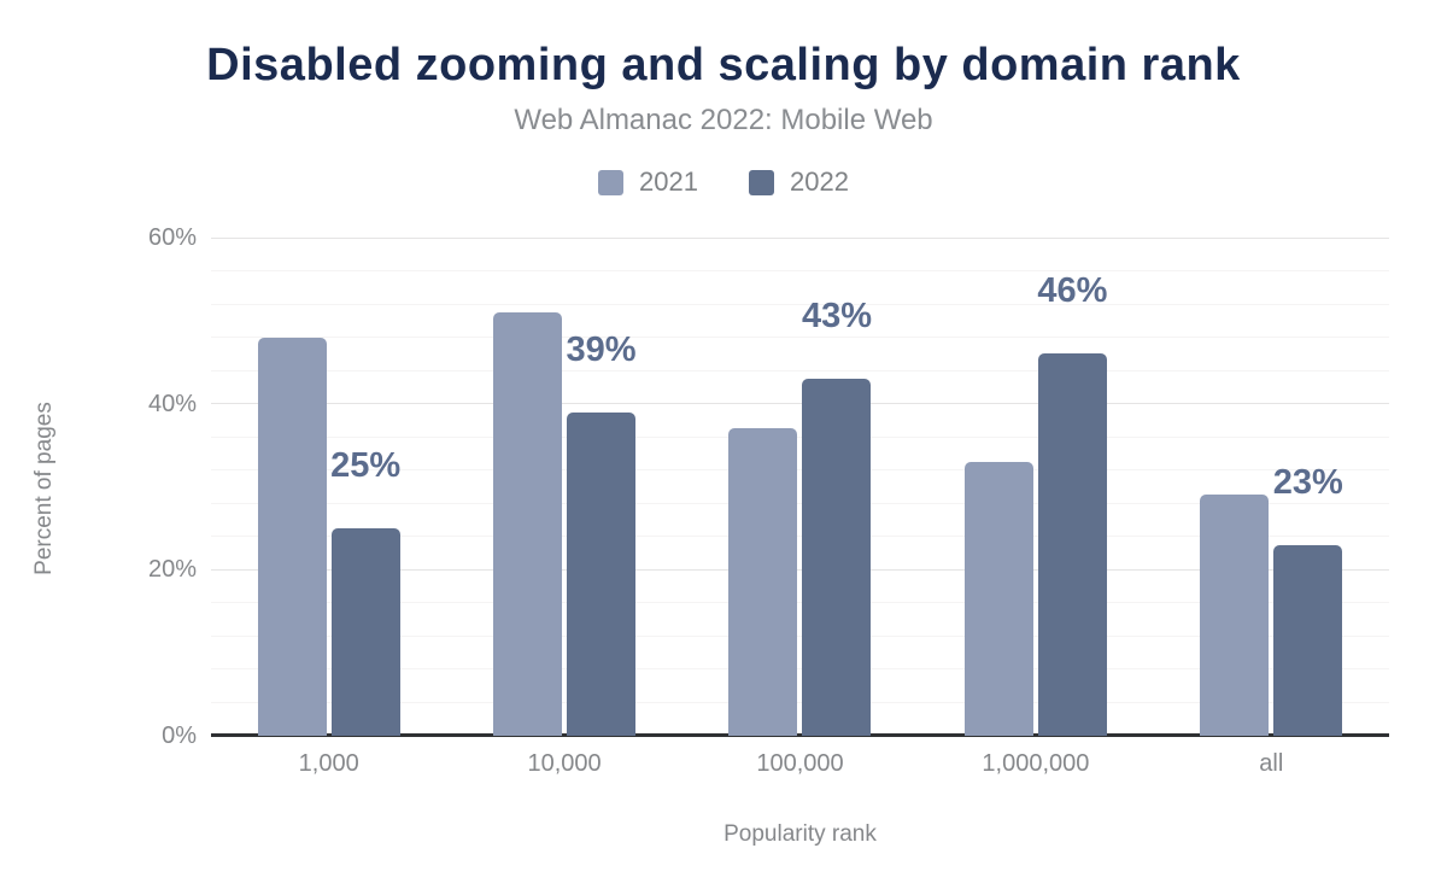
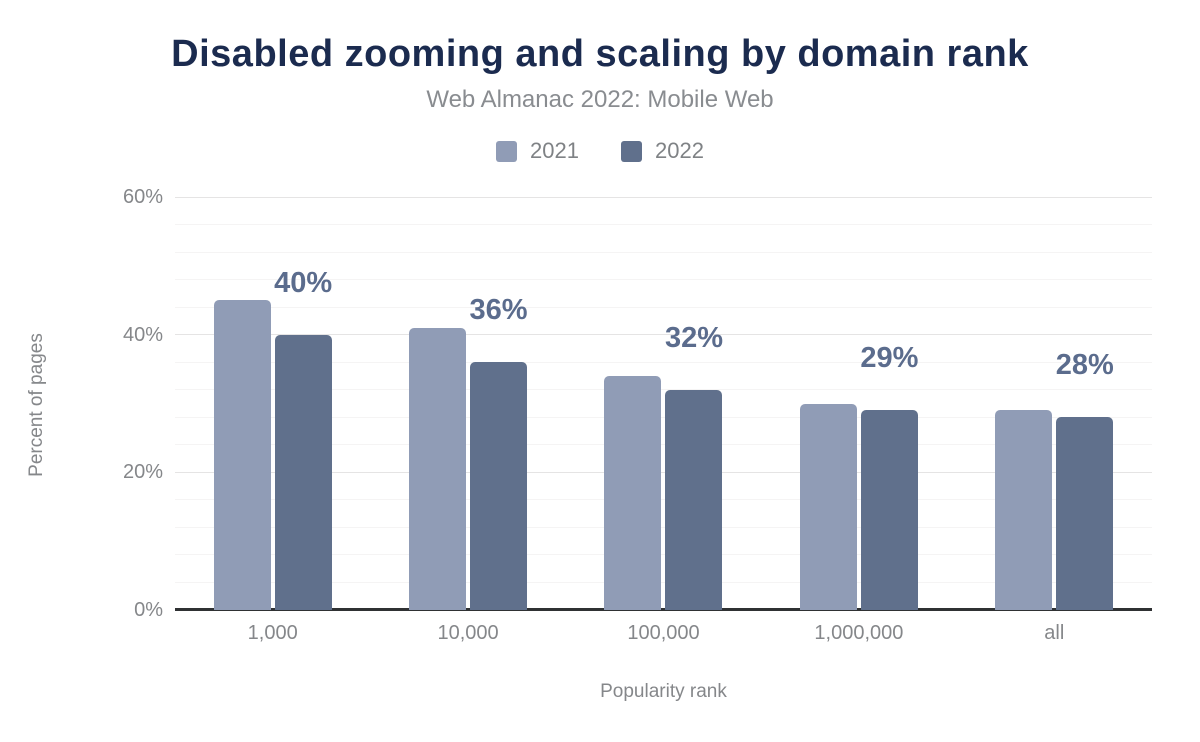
2021/1,000: 48% -> 45%
2022/1,000: 25% -> 40%
2021/10,000: 51% -> 41%
2022/10,000: 39% -> 36%
2021/100,000: 37% -> 34%
2022/100,000: 43% -> 32%
2021/1,000,000: 33% -> 30%
2022/1,000,000: 46% -> 29%
2022/all: 23% -> 28%
